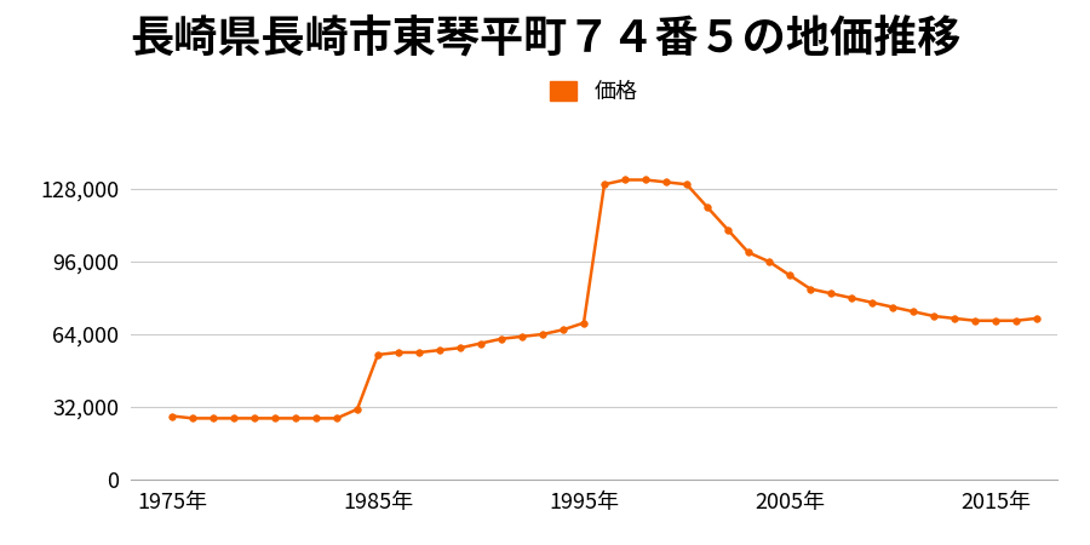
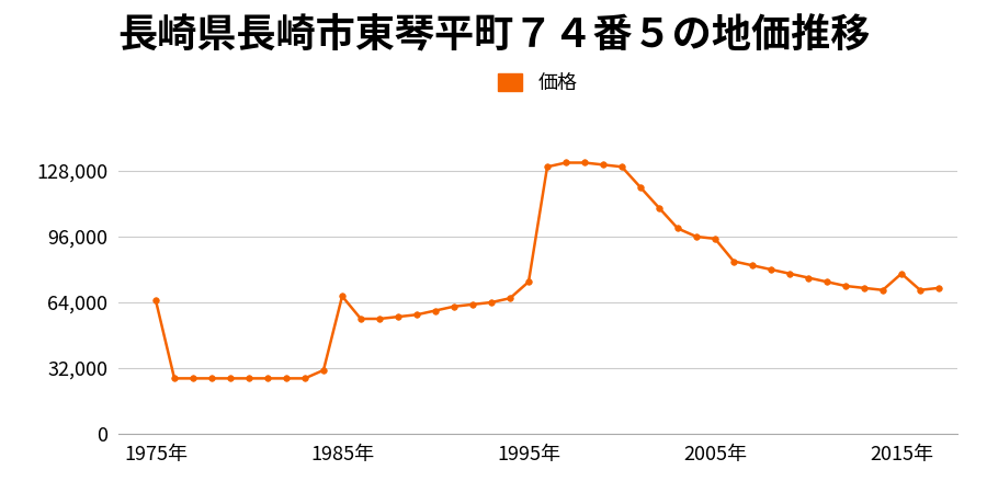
1975年: 28,000 -> 65,000
1985年: 55,000 -> 67,000
1995年: 69,000 -> 74,000
2005年: 90,000 -> 95,000
2015年: 70,000 -> 78,000
